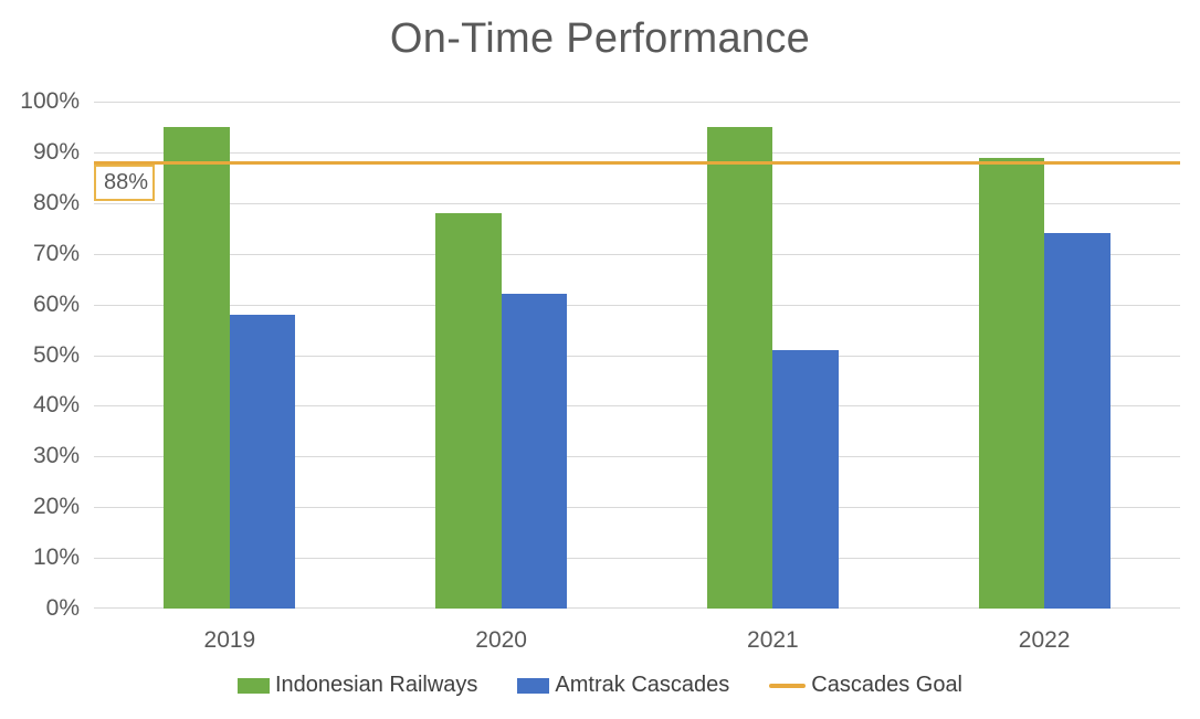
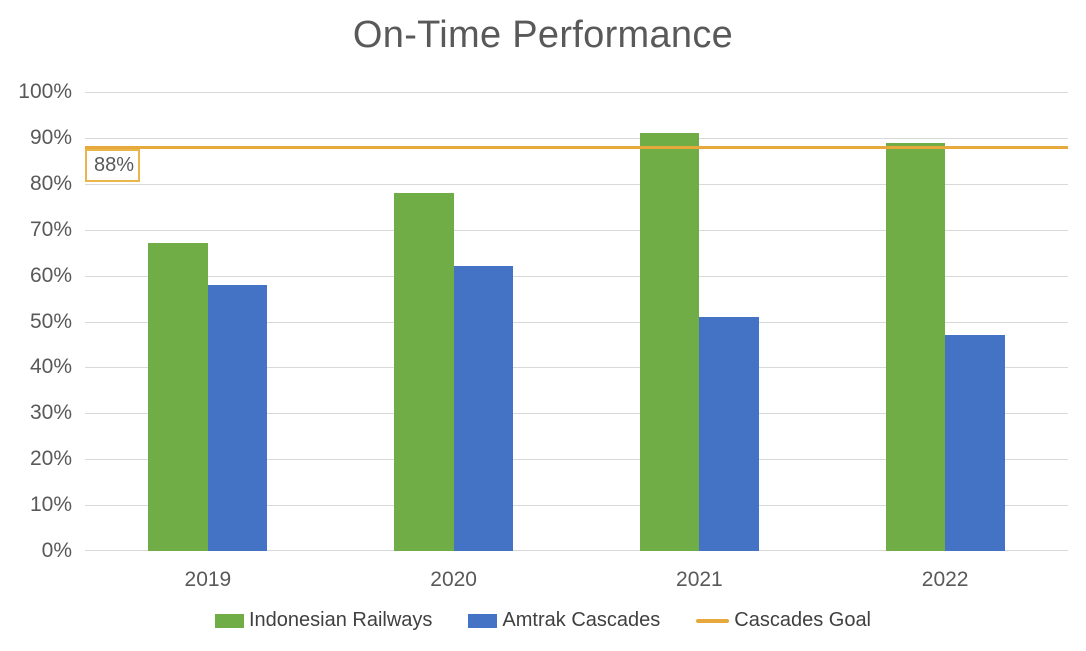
Indonesian Railways/2019: 95% -> 67%
Indonesian Railways/2021: 95% -> 91%
Amtrak Cascades/2022: 74% -> 47%
